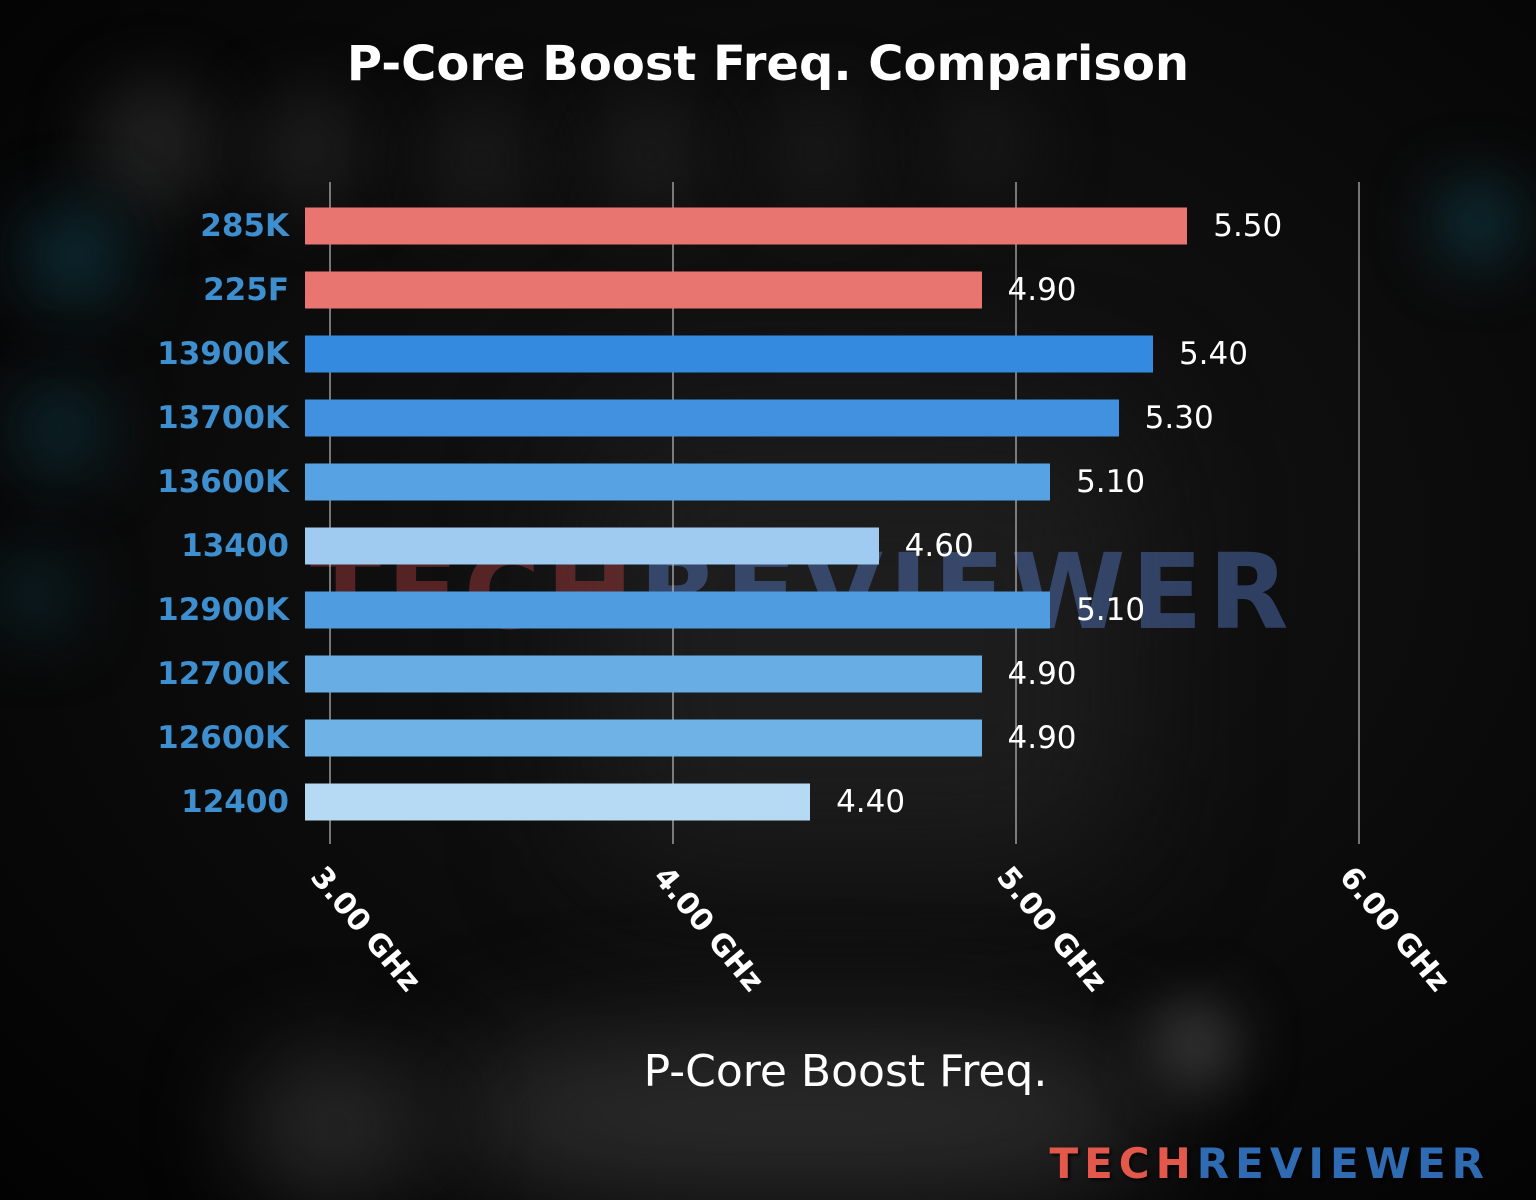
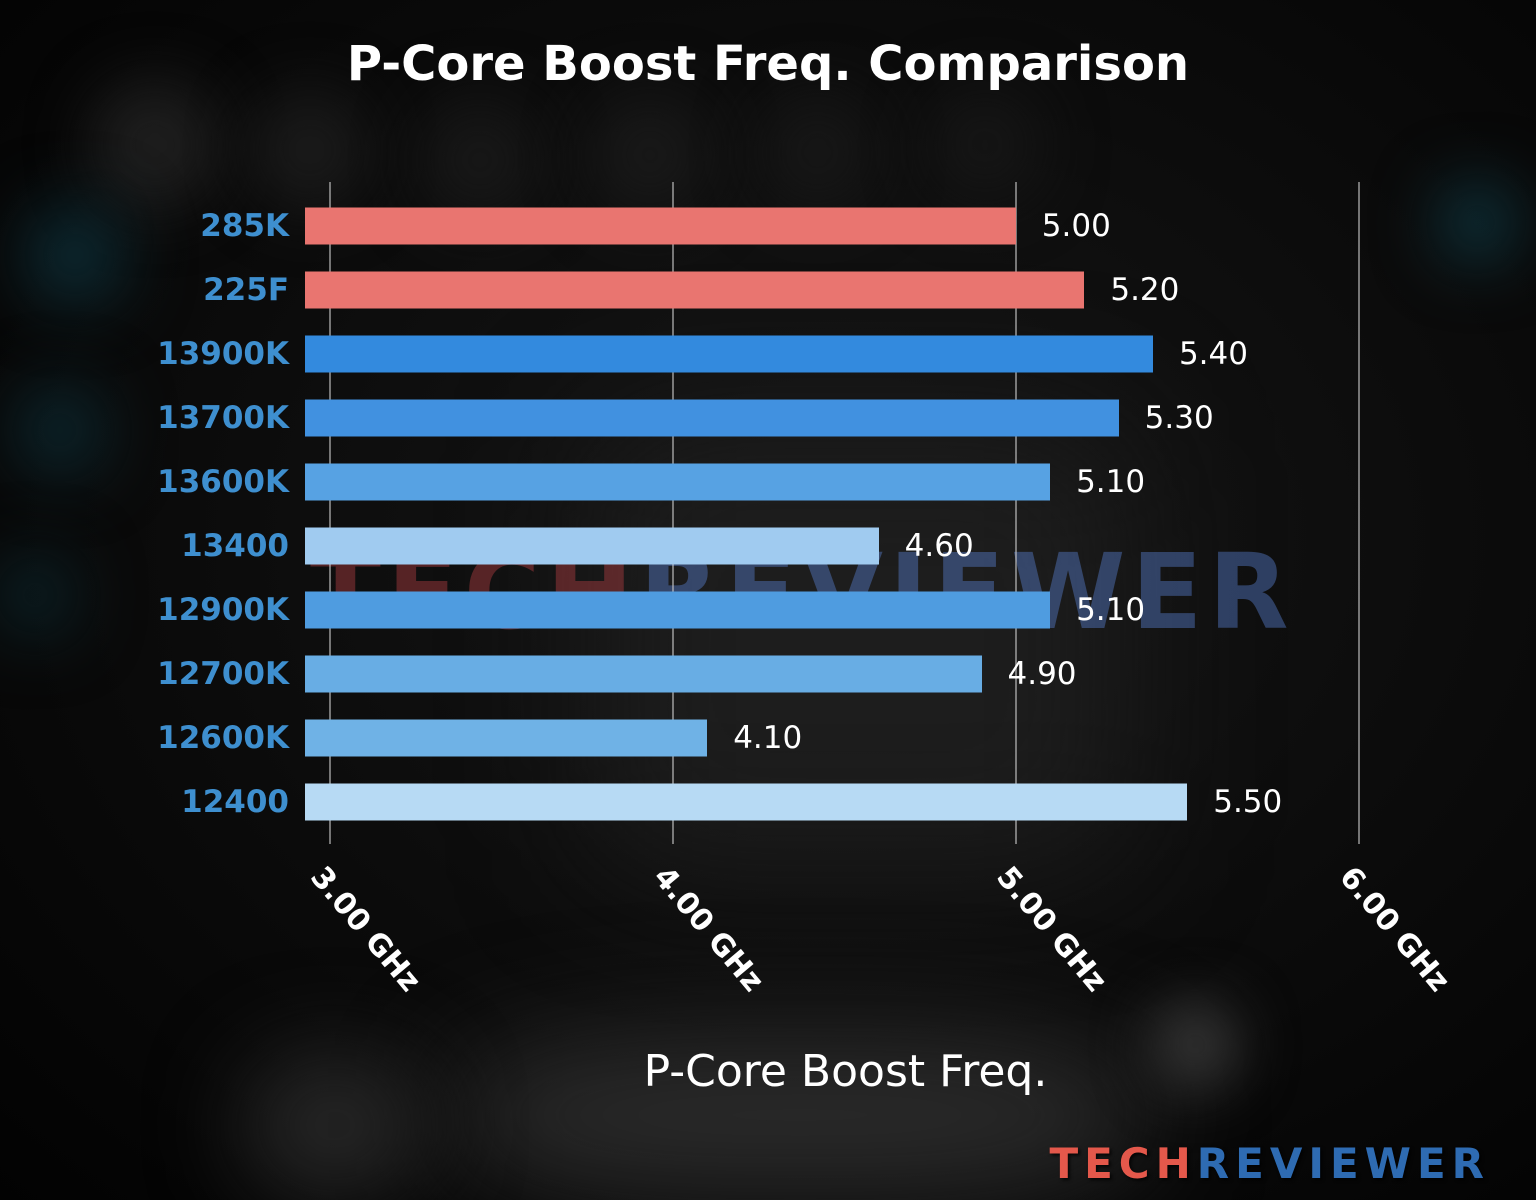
285K: 5.50 -> 5.00
225F: 4.90 -> 5.20
12600K: 4.90 -> 4.10
12400: 4.40 -> 5.50
